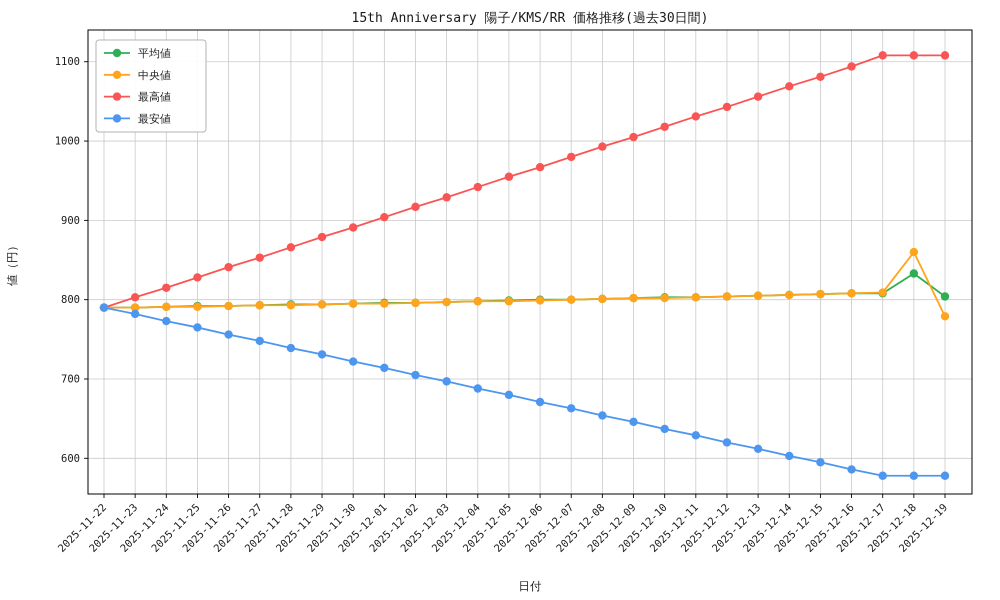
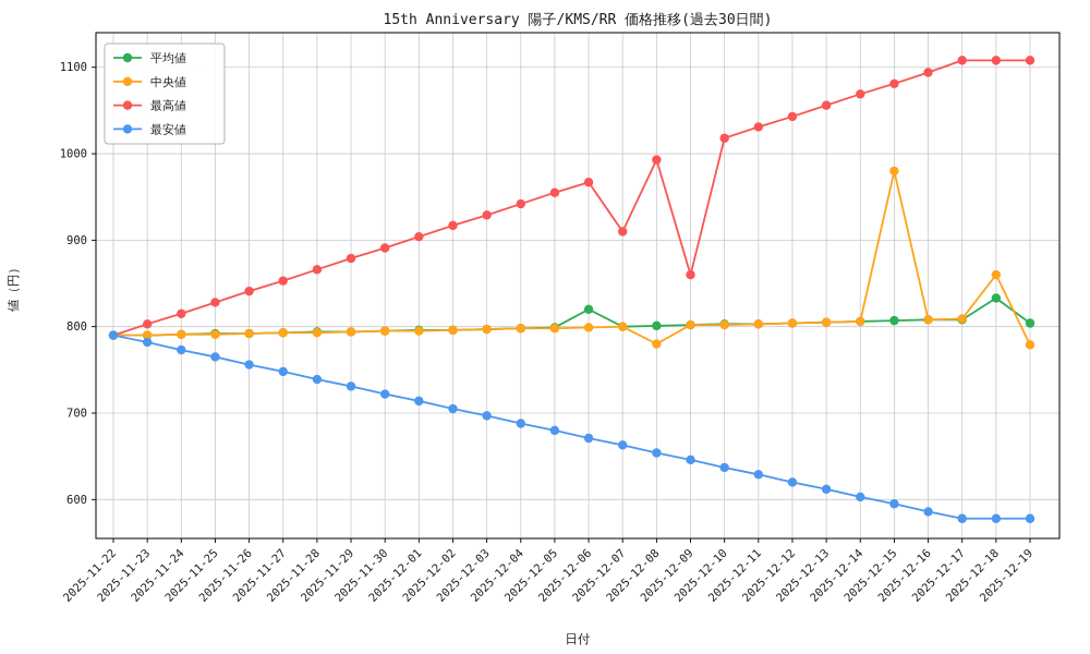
平均値/2025-12-06: 800 -> 820
最高値/2025-12-07: 980 -> 910
中央値/2025-12-08: 800 -> 780
最高値/2025-12-09: 1000 -> 860
中央値/2025-12-15: 810 -> 980
